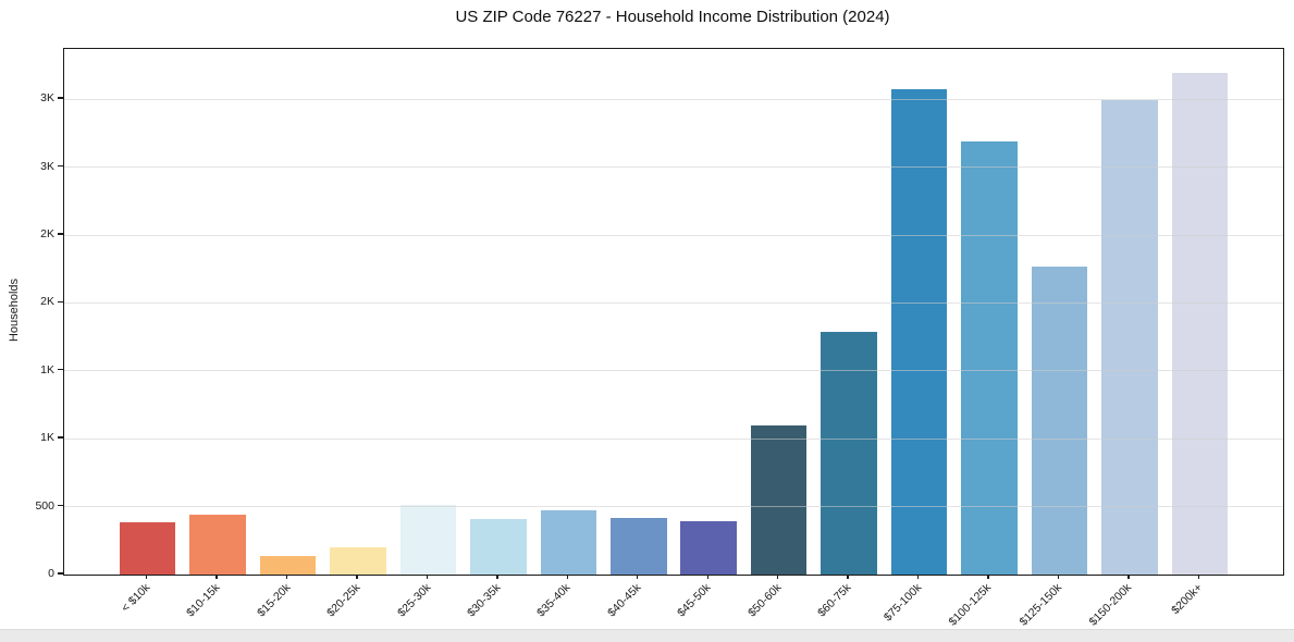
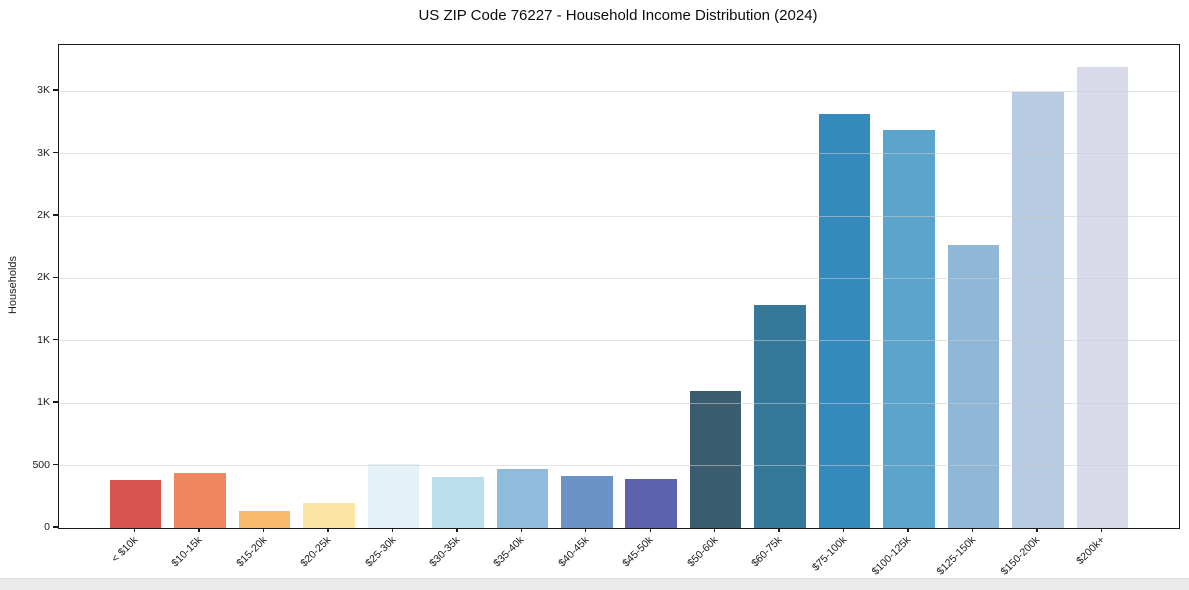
$75-100k: 3.58K -> 3.32K
